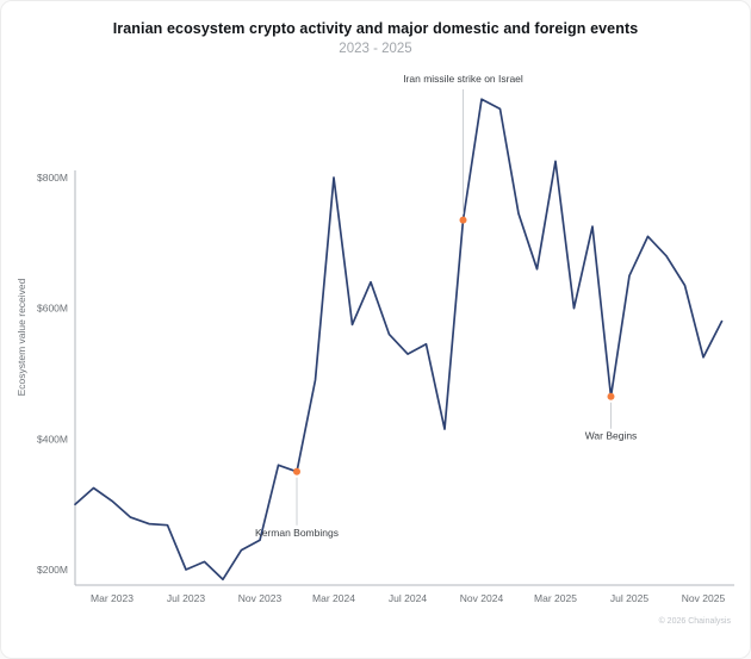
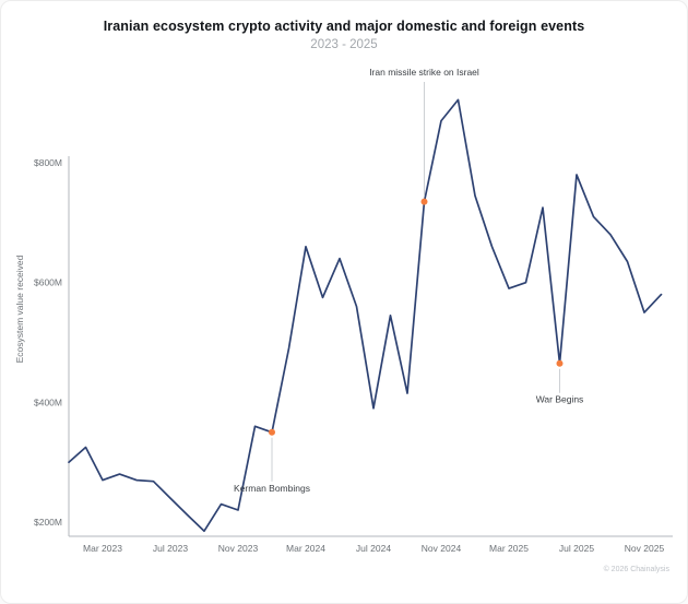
Mar 2023: $300M -> $270M
Jul 2023: $200M -> $240M
Nov 2023: $240M -> $220M
Mar 2024: $800M -> $660M
Jul 2024: $530M -> $390M
Nov 2024: $920M -> $870M
Mar 2025: $820M -> $590M
Jul 2025: $650M -> $780M
Nov 2025: $520M -> $550M
